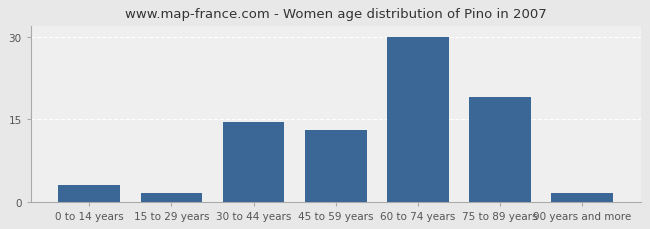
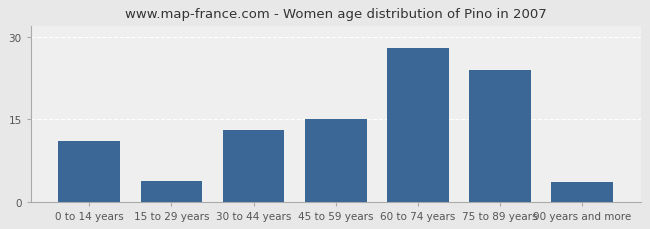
0 to 14 years: 3.0 -> 11.0
15 to 29 years: 1.5 -> 3.8
30 to 44 years: 14.5 -> 13.0
45 to 59 years: 13.0 -> 15.0
60 to 74 years: 30.0 -> 28.0
75 to 89 years: 19.0 -> 24.0
90 years and more: 1.5 -> 3.6
